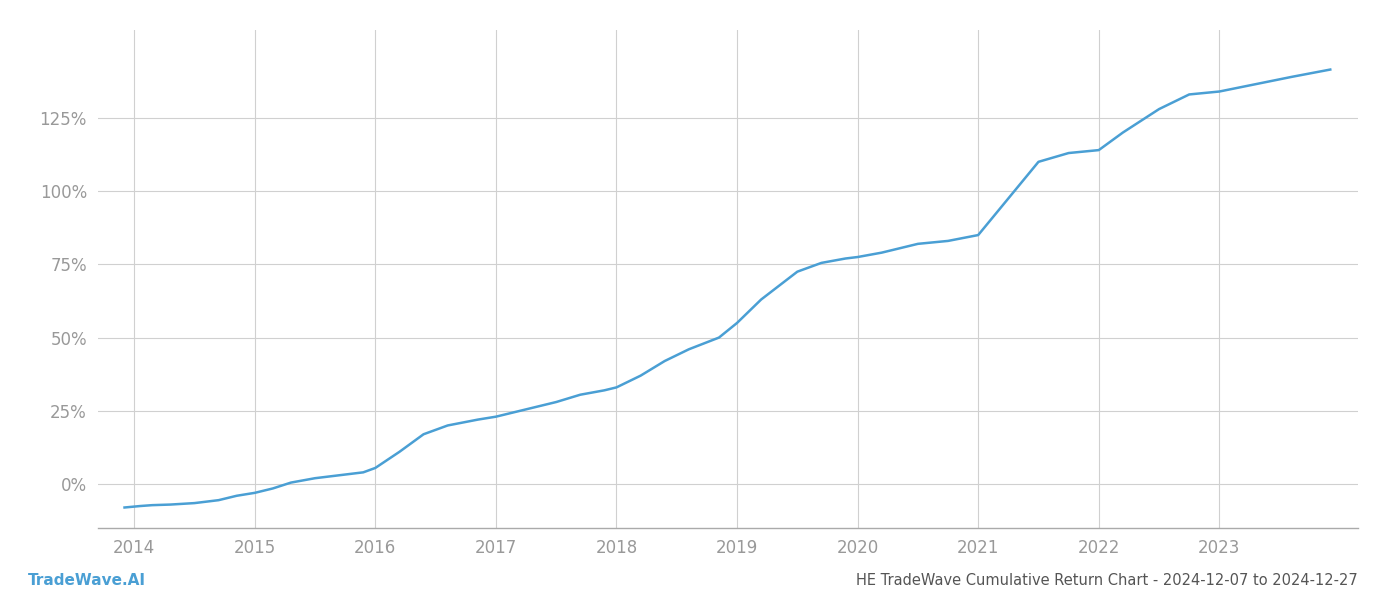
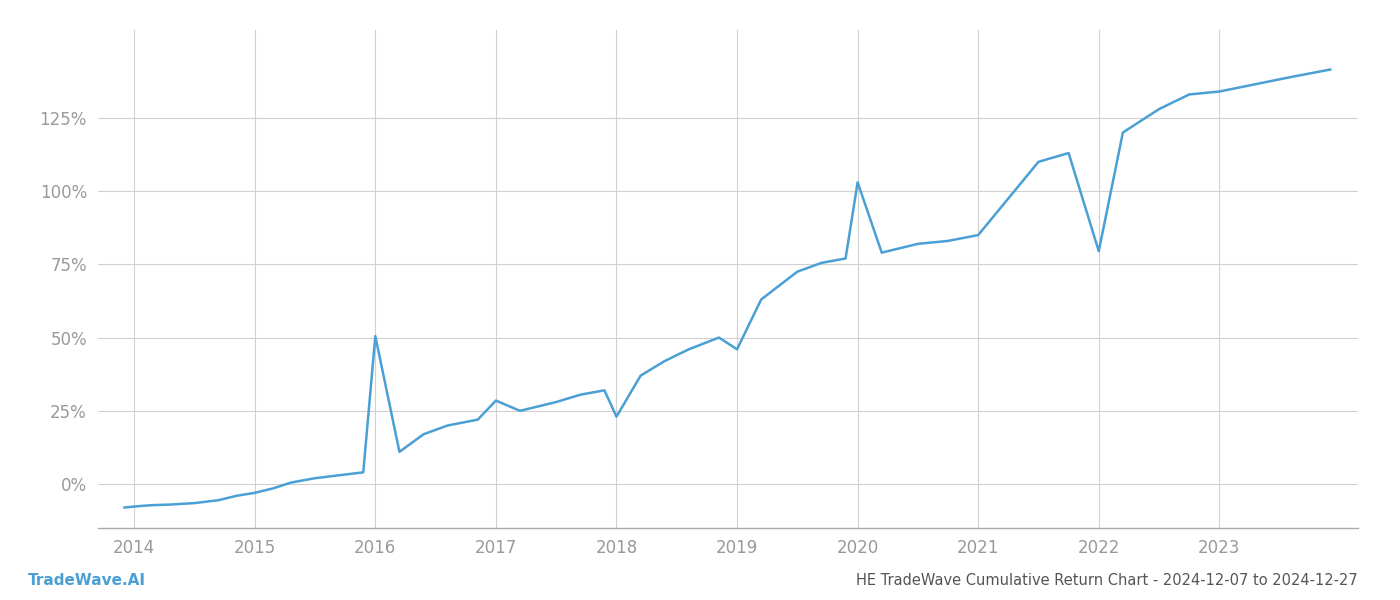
2016: 5.5% -> 50.5%
2017: 23.0% -> 28.5%
2018: 33.0% -> 23.0%
2019: 55.0% -> 46.0%
2020: 77.5% -> 103.0%
2022: 114.0% -> 79.5%
